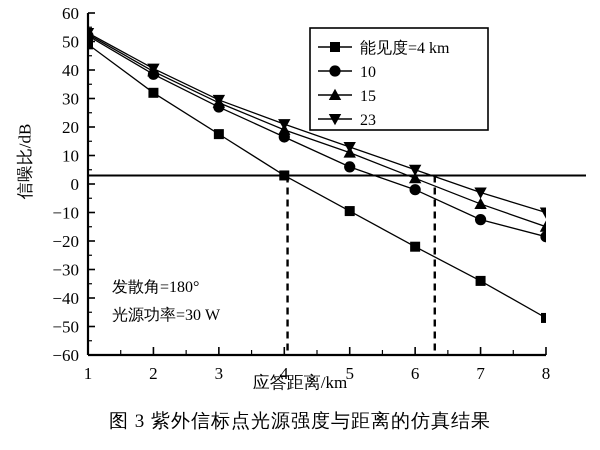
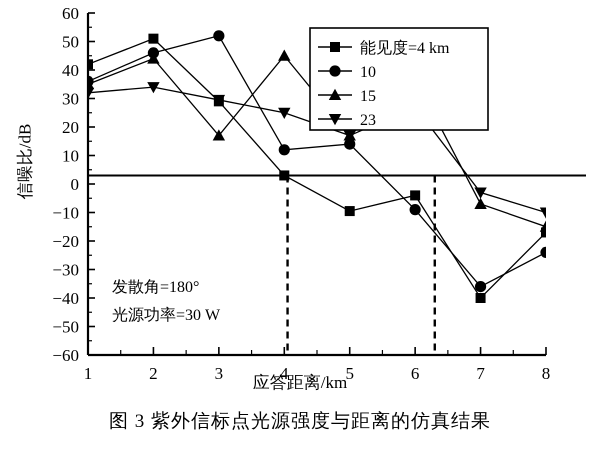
能见度=4 km/1: 49 -> 42
10/1: 52 -> 36
15/1: 52 -> 35
23/1: 53 -> 32
能见度=4 km/2: 32 -> 51
10/2: 38 -> 46
15/2: 40 -> 44
23/2: 40 -> 34
能见度=4 km/3: 18 -> 29
10/3: 27 -> 52
15/3: 28 -> 17
10/4: 16 -> 12
15/4: 19 -> 45
23/4: 21 -> 25
10/5: 6 -> 14
15/5: 11 -> 17
23/5: 13 -> 17
能见度=4 km/6: -22 -> -4
10/6: -2 -> -9
15/6: 2 -> 37
23/6: 5 -> 27
能见度=4 km/7: -34 -> -40
10/7: -12 -> -36
能见度=4 km/8: -47 -> -17
10/8: -18 -> -24
